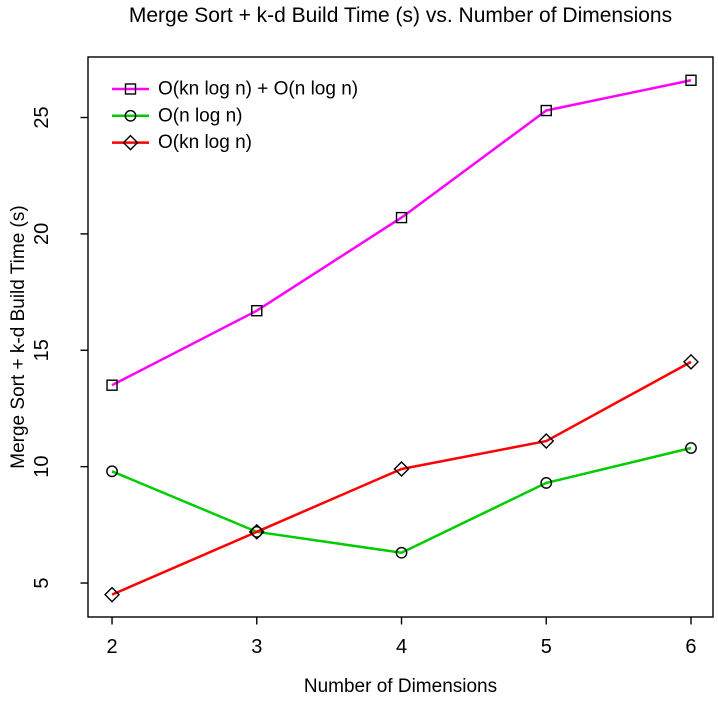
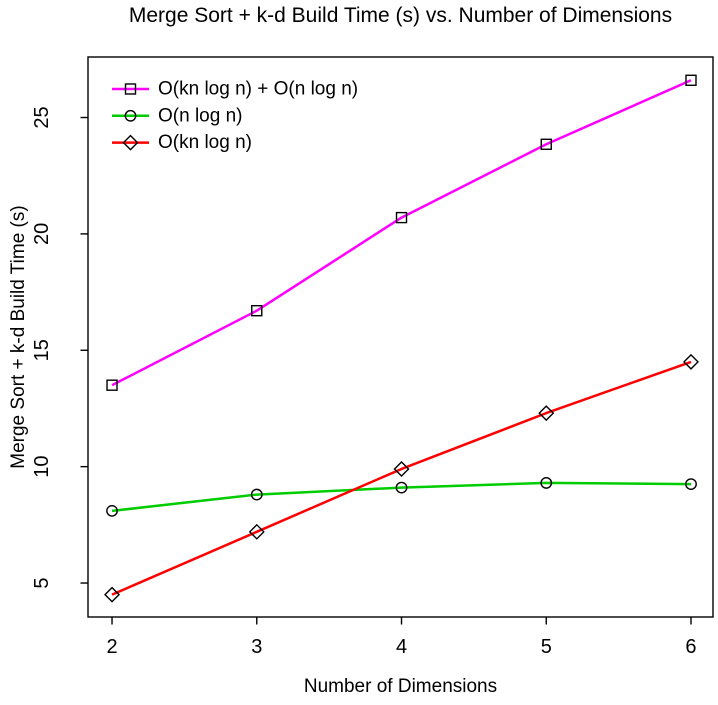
O(n log n)/2: 9.8 -> 8.1
O(n log n)/3: 7.2 -> 8.8
O(n log n)/4: 6.3 -> 9.1
O(kn log n) + O(n log n)/5: 25.3 -> 23.9
O(kn log n)/5: 11.1 -> 12.3
O(n log n)/6: 10.8 -> 9.2
